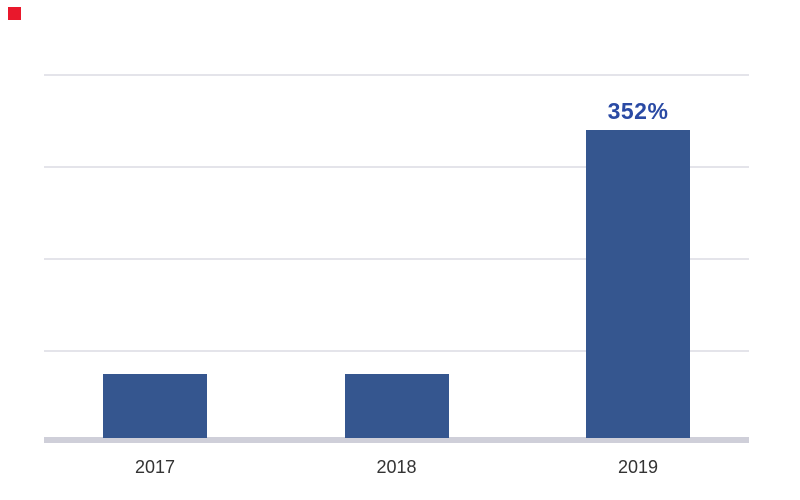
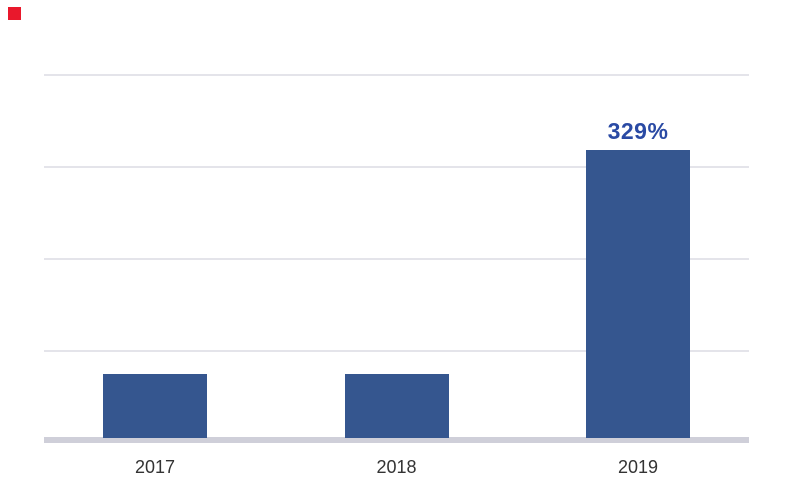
2019: 352% -> 329%
